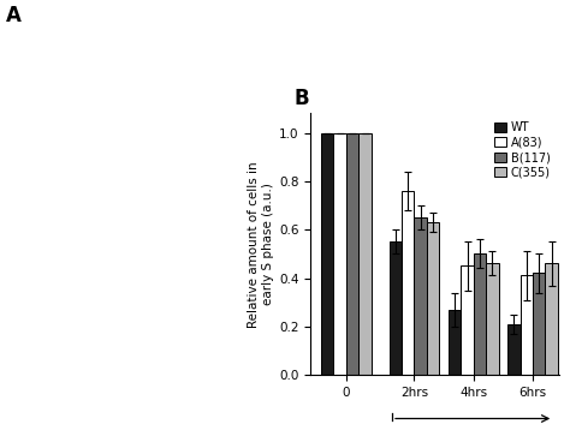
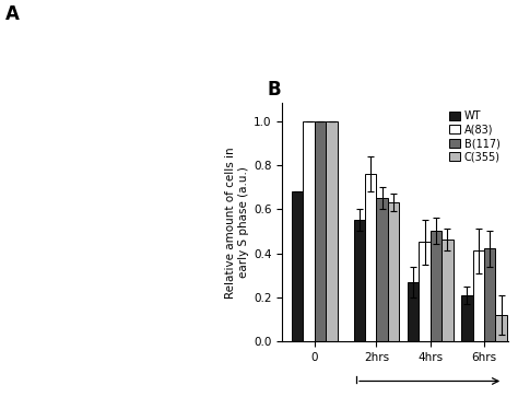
WT/0: 1.00 -> 0.68
C(355)/6hrs: 0.46 -> 0.12
